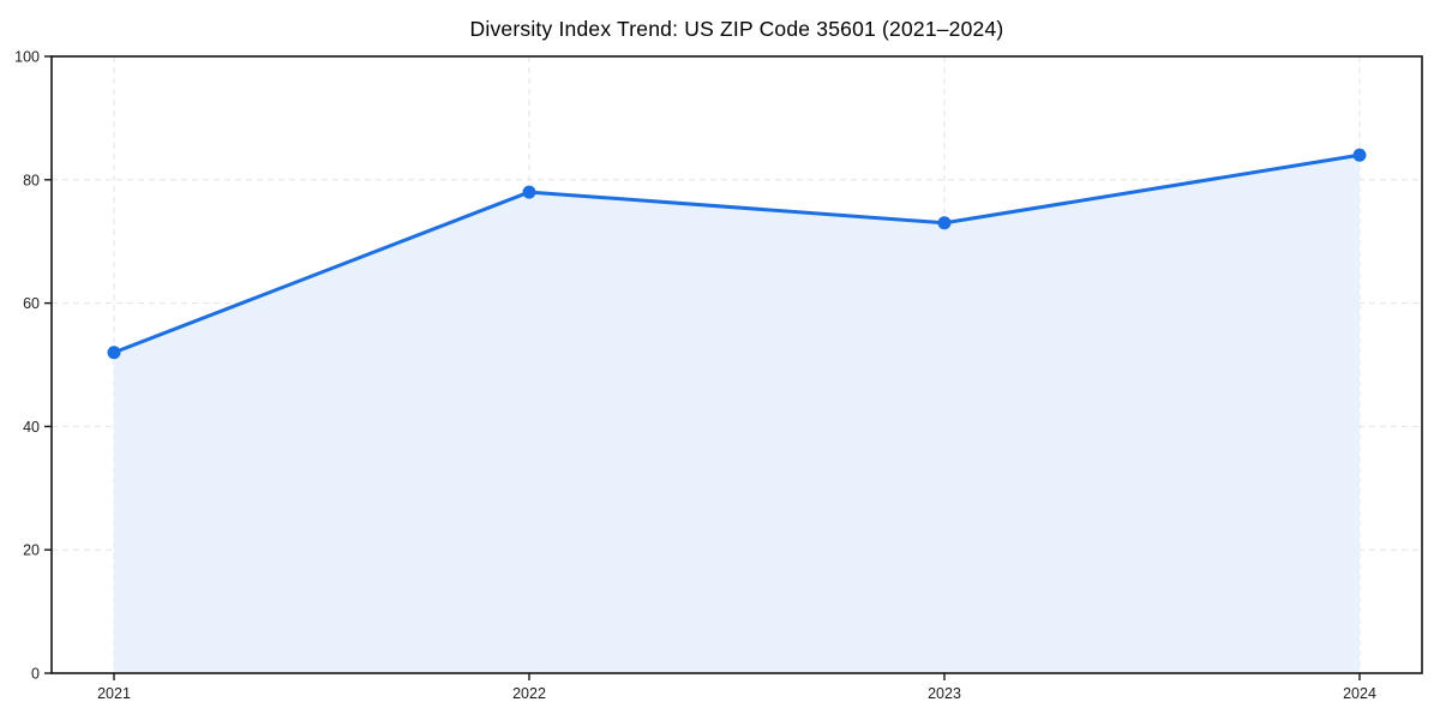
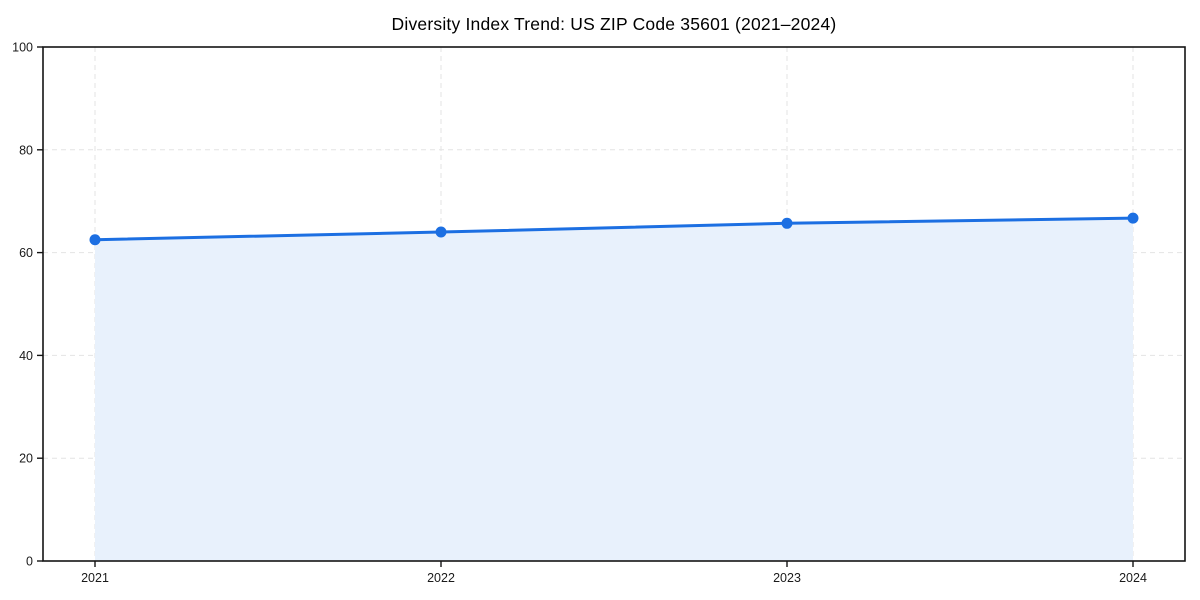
2021: 52 -> 62
2022: 78 -> 64
2023: 73 -> 66
2024: 84 -> 67
